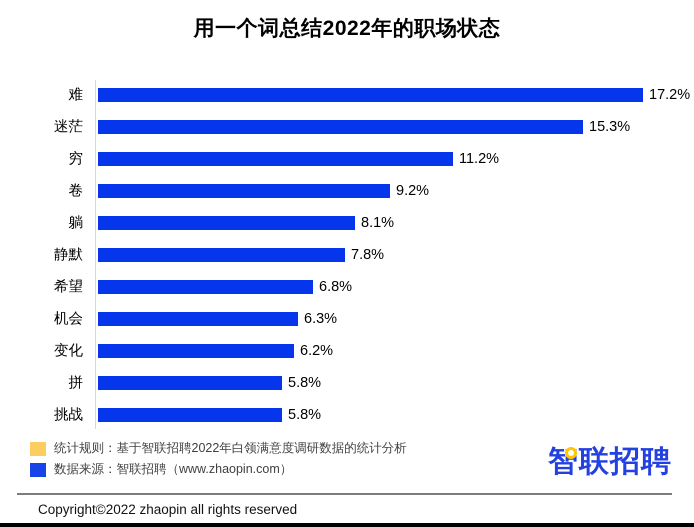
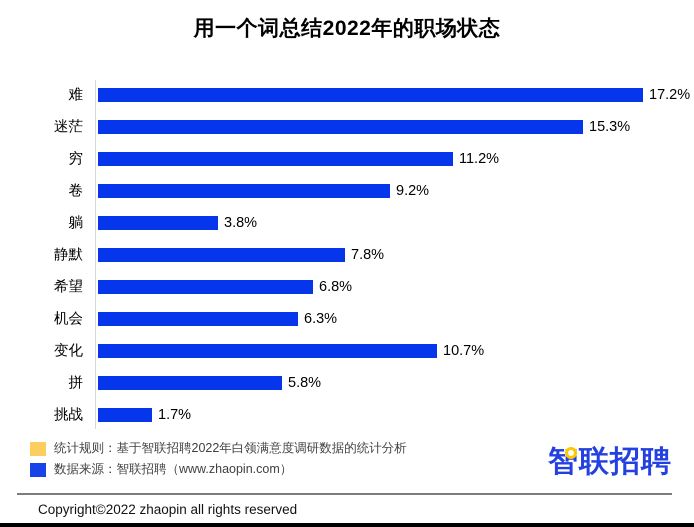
躺: 8.1% -> 3.8%
变化: 6.2% -> 10.7%
挑战: 5.8% -> 1.7%
